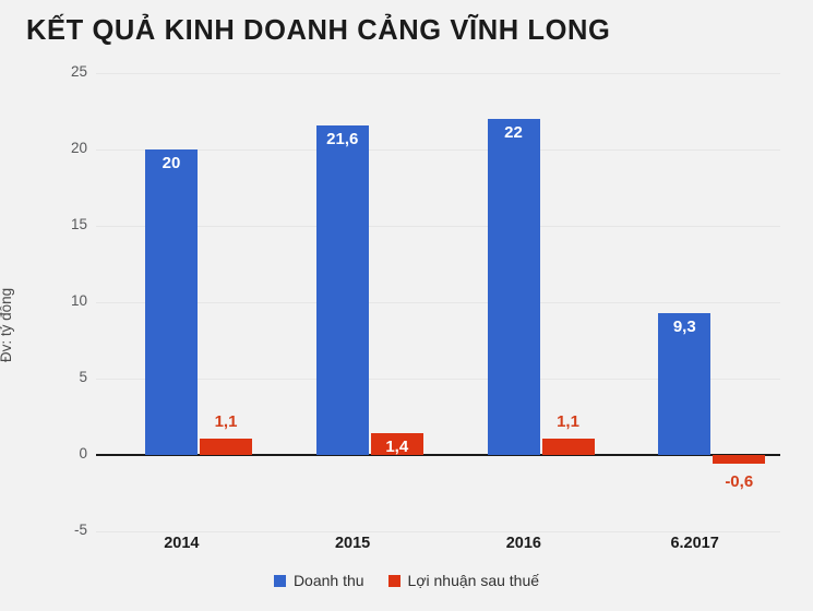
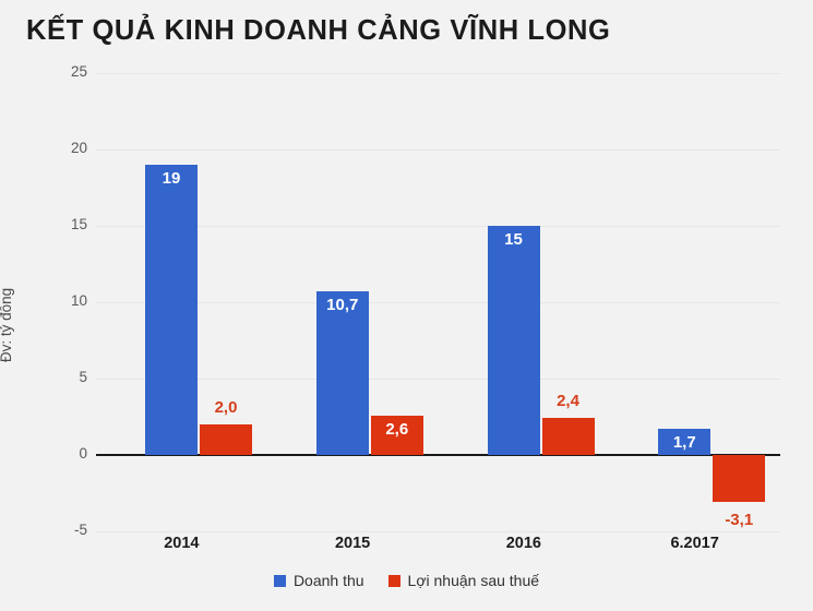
Doanh thu/2014: 20 -> 19
Lợi nhuận sau thuế/2014: 1,1 -> 2,0
Doanh thu/2015: 21,6 -> 10,7
Lợi nhuận sau thuế/2015: 1,4 -> 2,6
Doanh thu/2016: 22 -> 15
Lợi nhuận sau thuế/2016: 1,1 -> 2,4
Doanh thu/6.2017: 9,3 -> 1,7
Lợi nhuận sau thuế/6.2017: -0,6 -> -3,1
